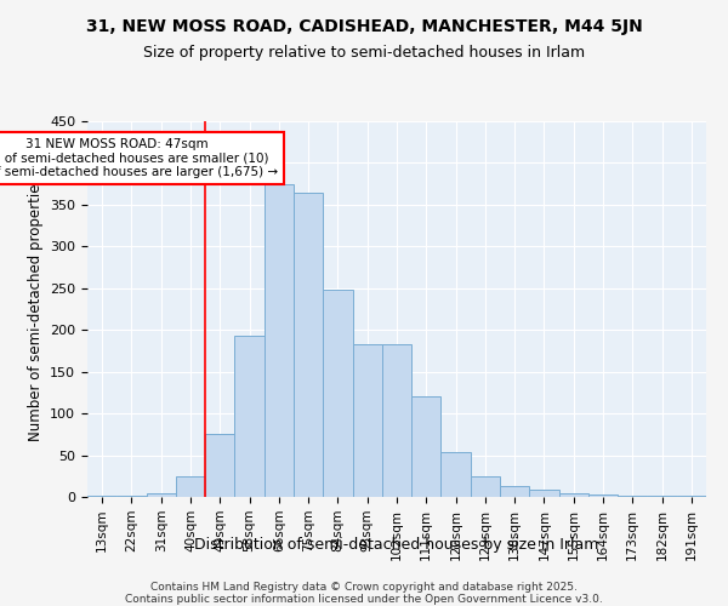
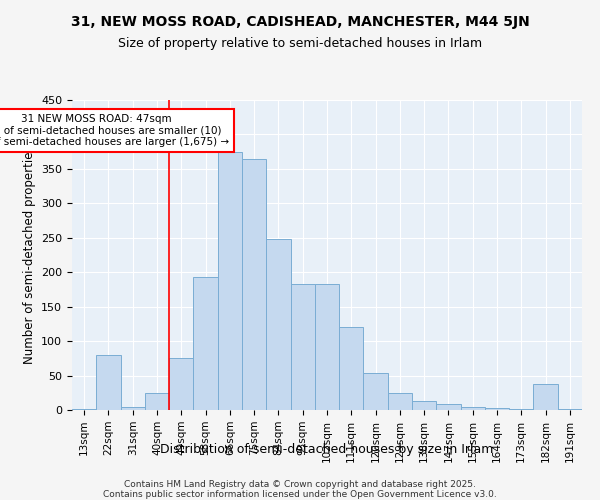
22sqm: 2 -> 80
182sqm: 2 -> 38
